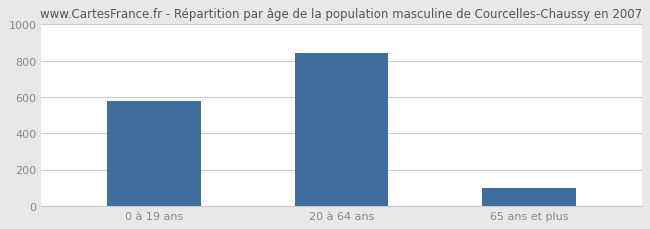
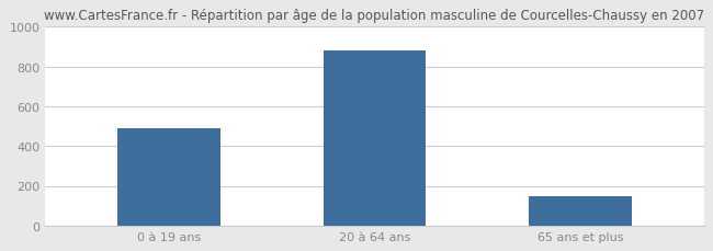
0 à 19 ans: 580 -> 490
20 à 64 ans: 840 -> 880
65 ans et plus: 100 -> 150
